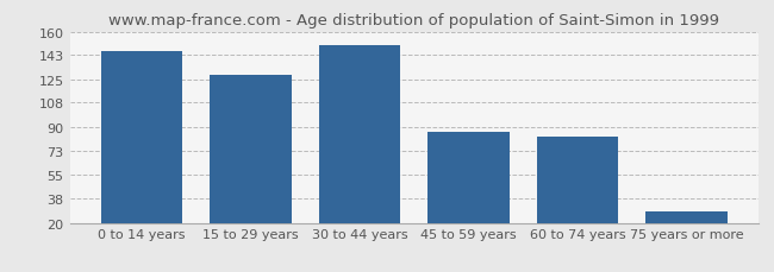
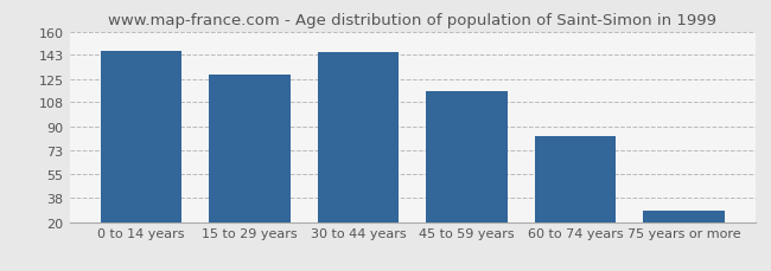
30 to 44 years: 150 -> 145
45 to 59 years: 87 -> 116
